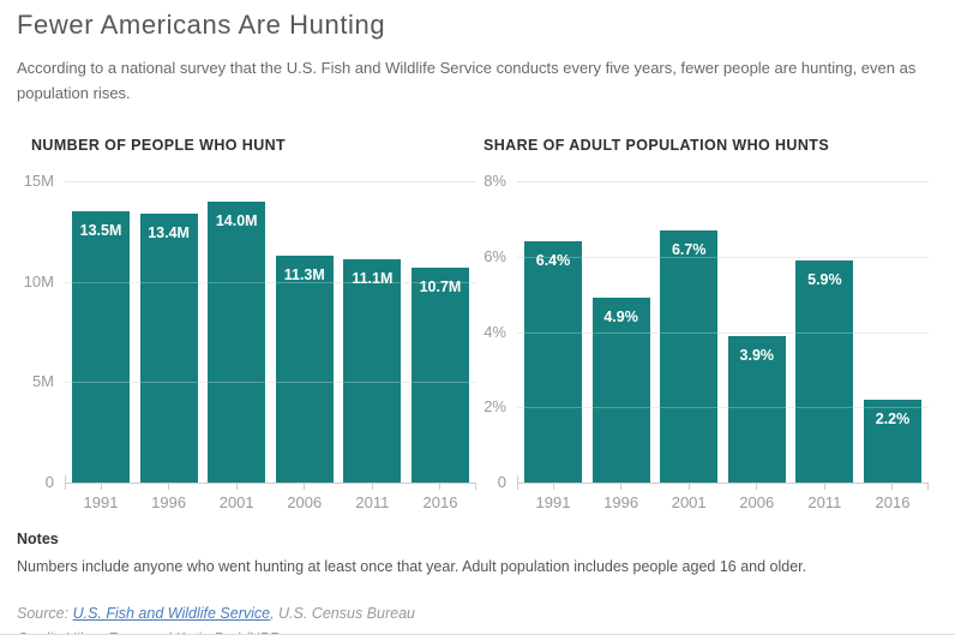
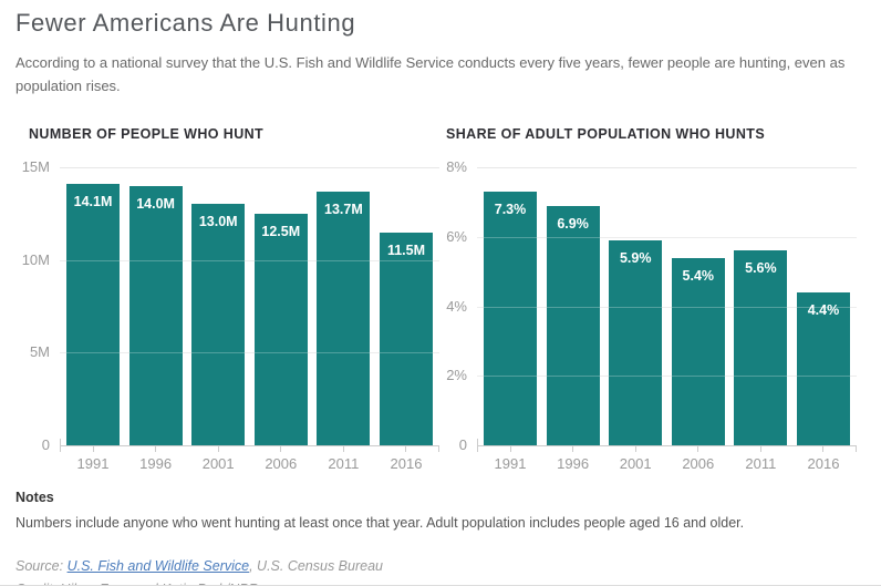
NUMBER OF PEOPLE WHO HUNT/1991: 13.5M -> 14.1M
NUMBER OF PEOPLE WHO HUNT/1996: 13.4M -> 14.0M
NUMBER OF PEOPLE WHO HUNT/2001: 14.0M -> 13.0M
NUMBER OF PEOPLE WHO HUNT/2006: 11.3M -> 12.5M
NUMBER OF PEOPLE WHO HUNT/2011: 11.1M -> 13.7M
NUMBER OF PEOPLE WHO HUNT/2016: 10.7M -> 11.5M
SHARE OF ADULT POPULATION WHO HUNTS/1991: 6.4% -> 7.3%
SHARE OF ADULT POPULATION WHO HUNTS/1996: 4.9% -> 6.9%
SHARE OF ADULT POPULATION WHO HUNTS/2001: 6.7% -> 5.9%
SHARE OF ADULT POPULATION WHO HUNTS/2006: 3.9% -> 5.4%
SHARE OF ADULT POPULATION WHO HUNTS/2011: 5.9% -> 5.6%
SHARE OF ADULT POPULATION WHO HUNTS/2016: 2.2% -> 4.4%
